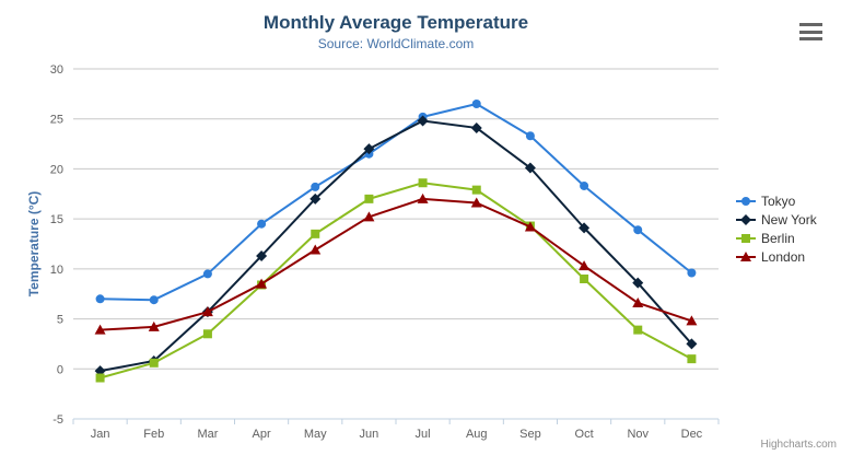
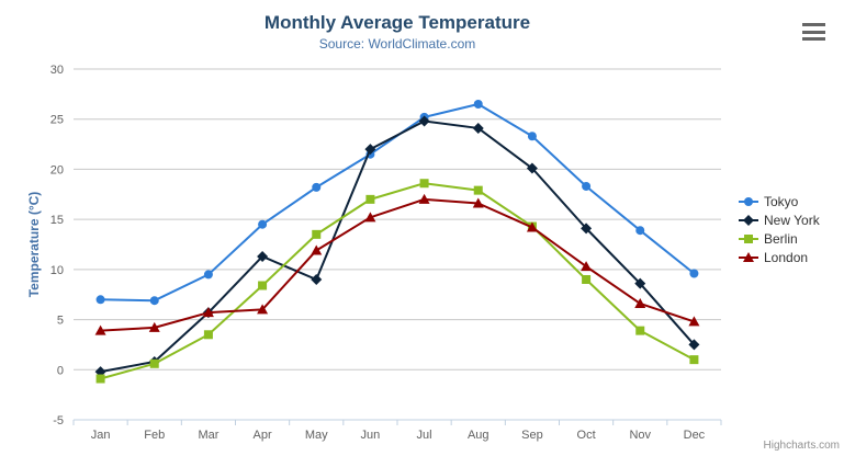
London/Apr: 8 -> 6
New York/May: 17 -> 9
